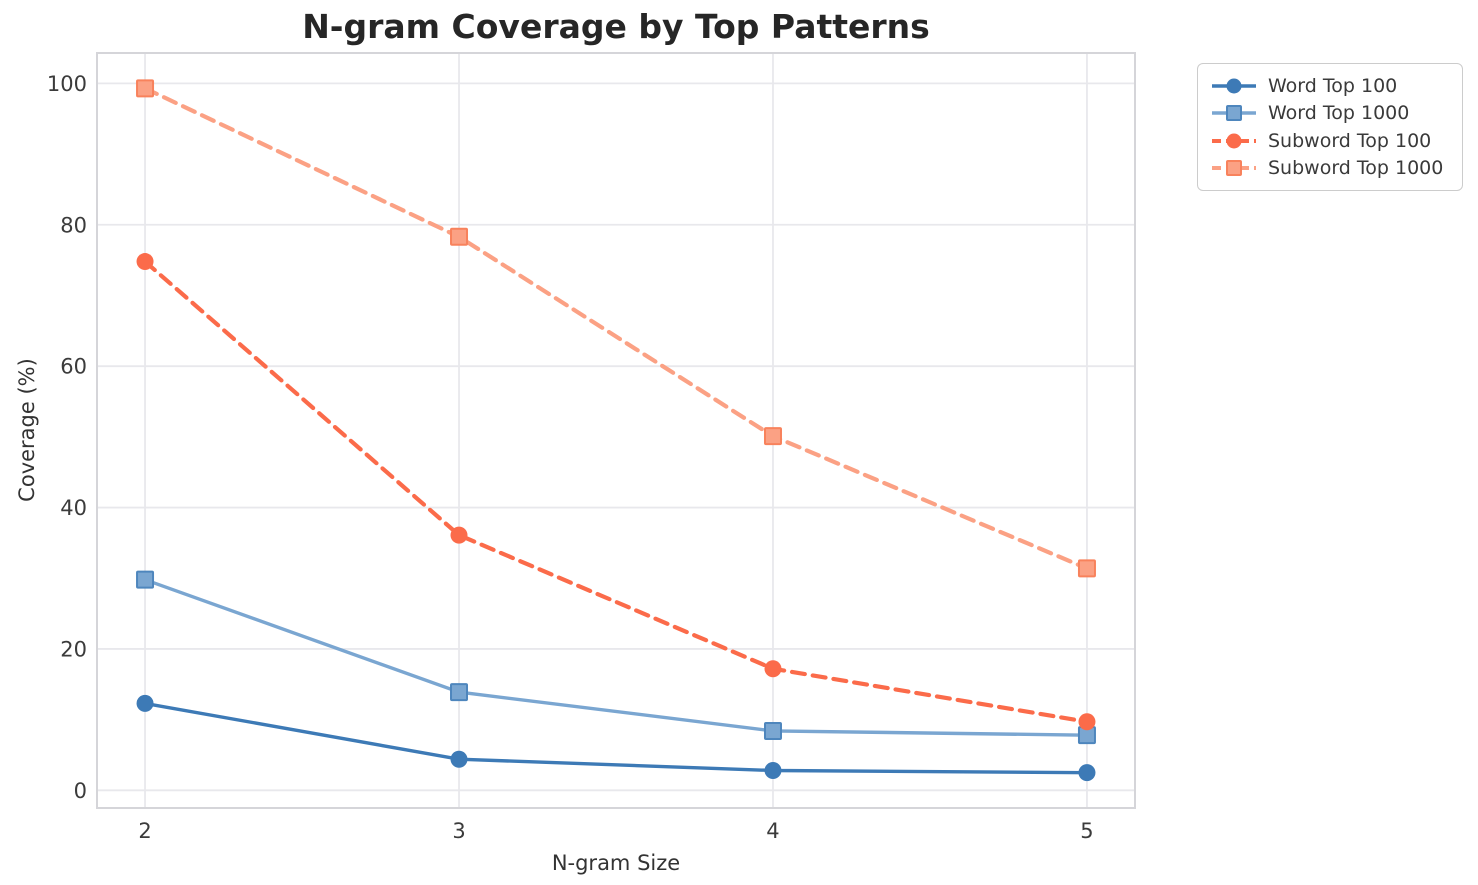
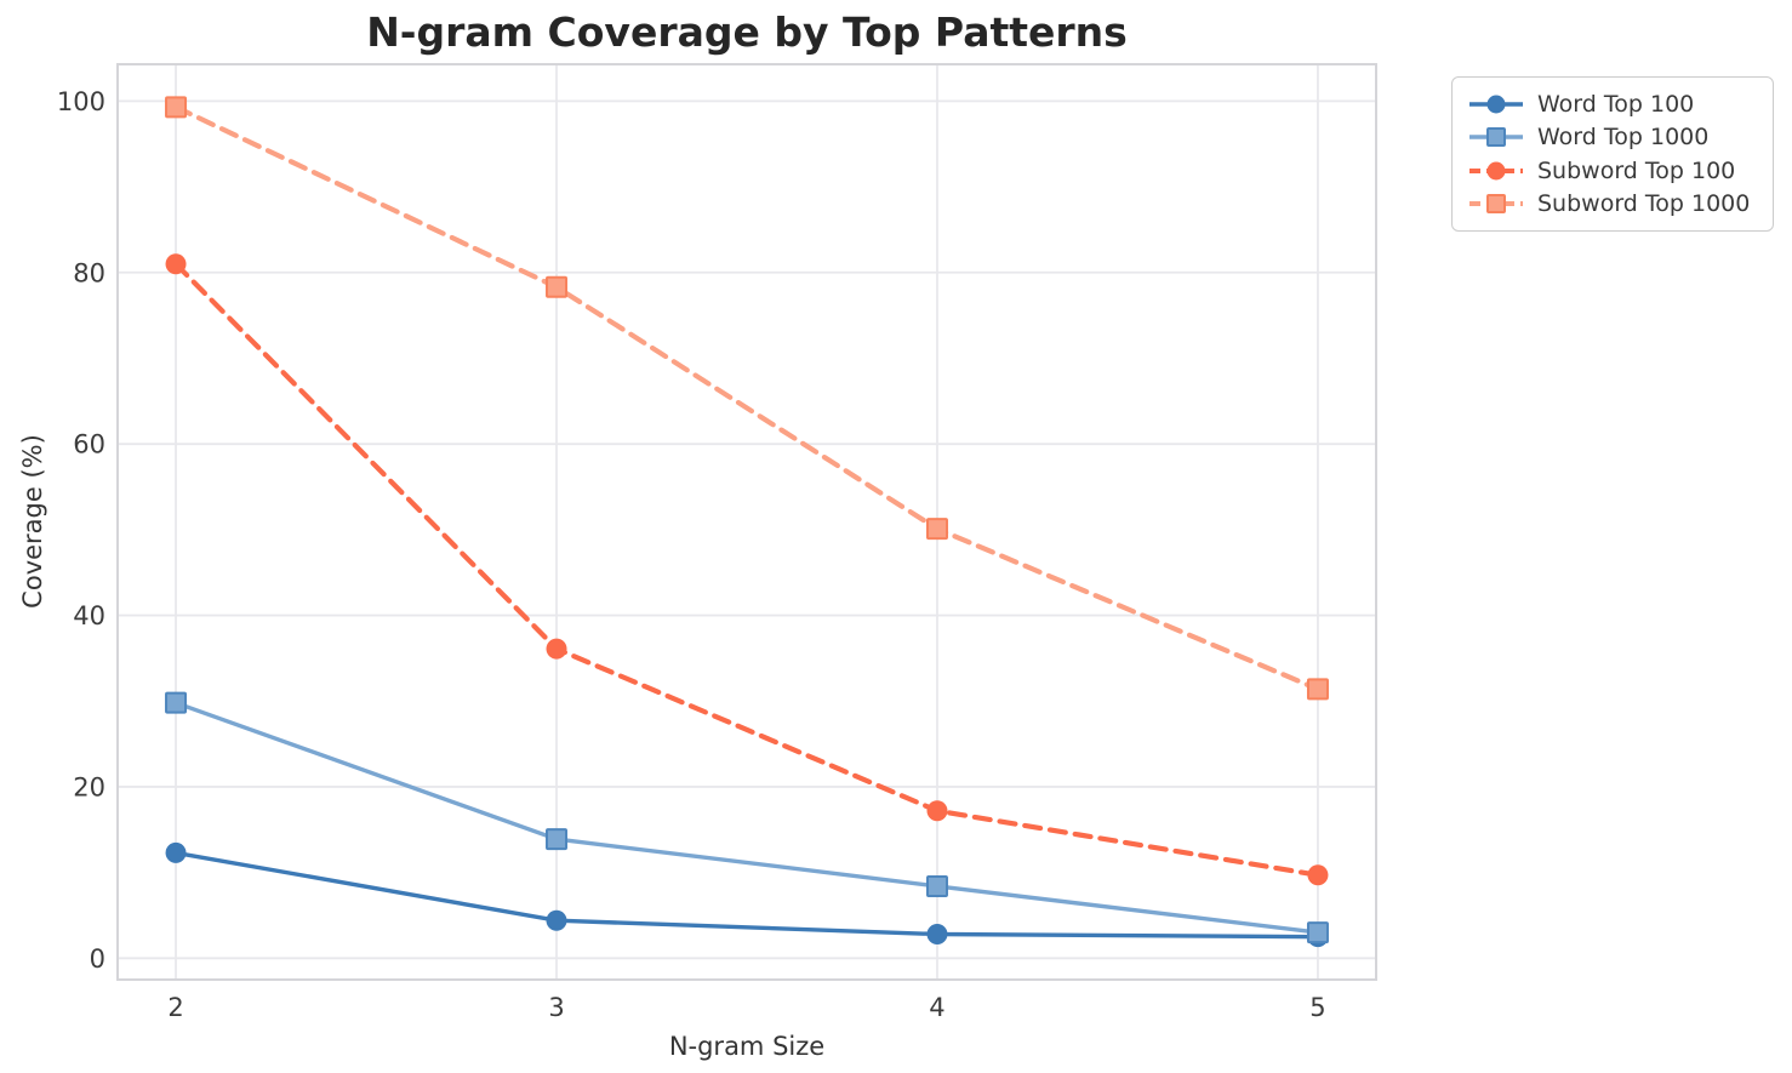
Subword Top 100/2: 75 -> 81
Word Top 1000/5: 8 -> 3
